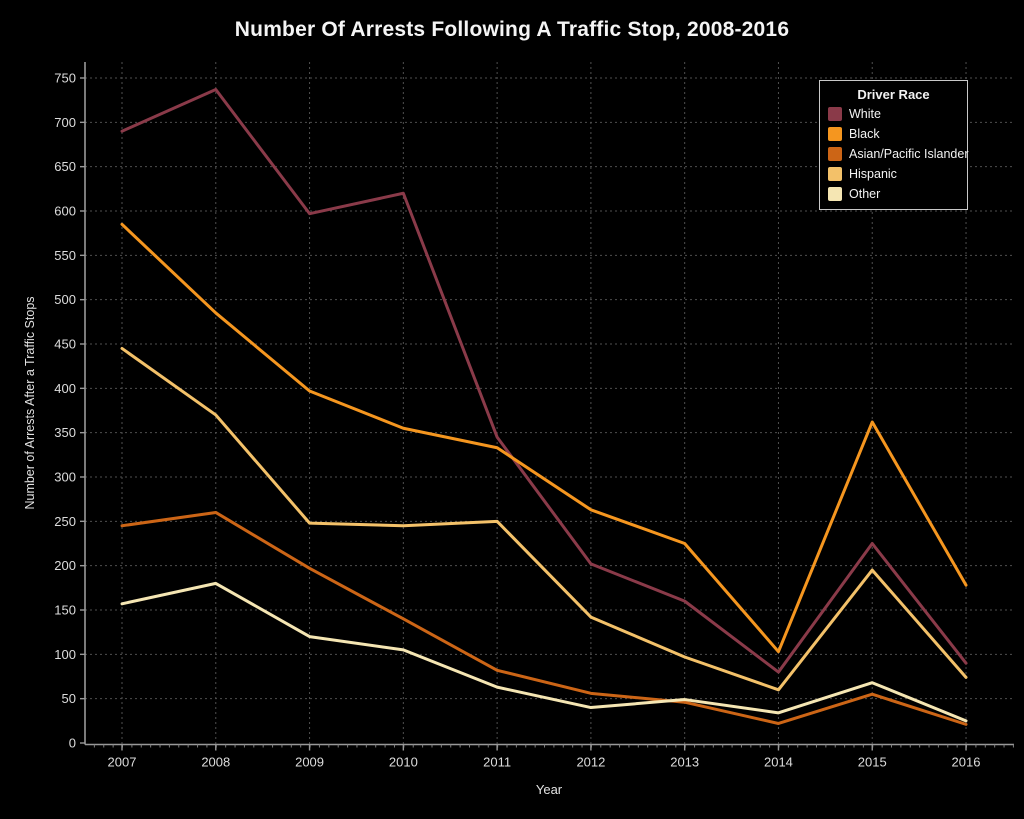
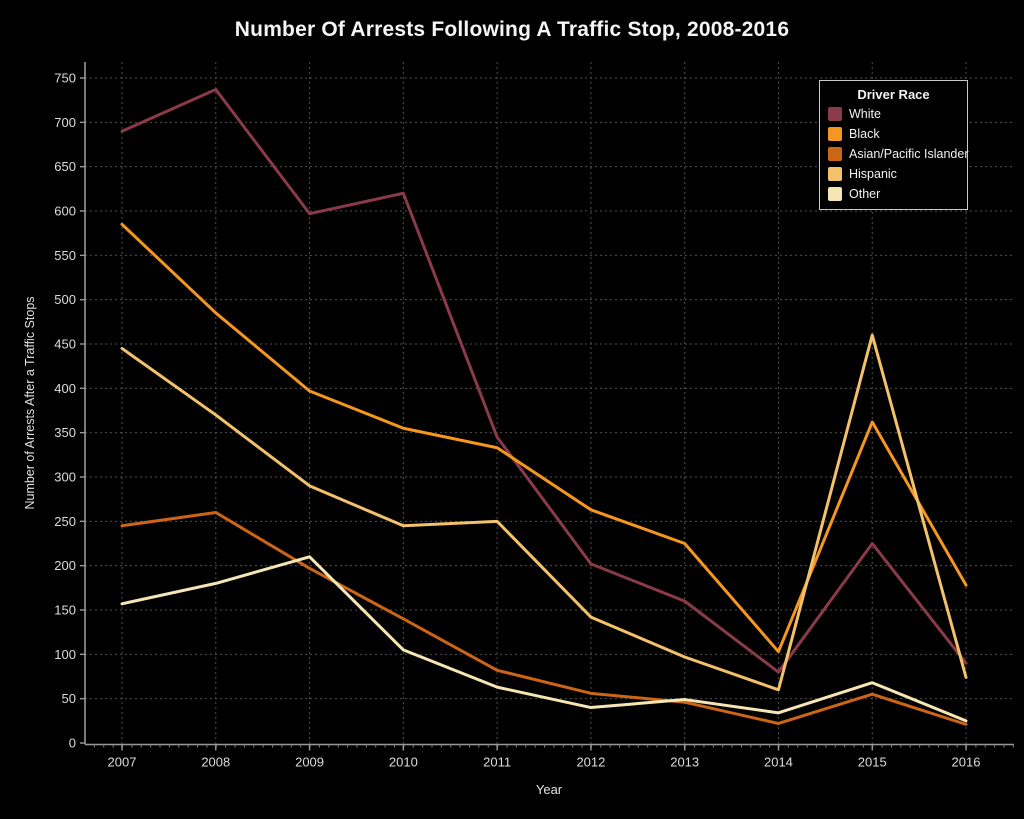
Hispanic/2009: 250 -> 290
Other/2009: 120 -> 210
Hispanic/2015: 200 -> 460
